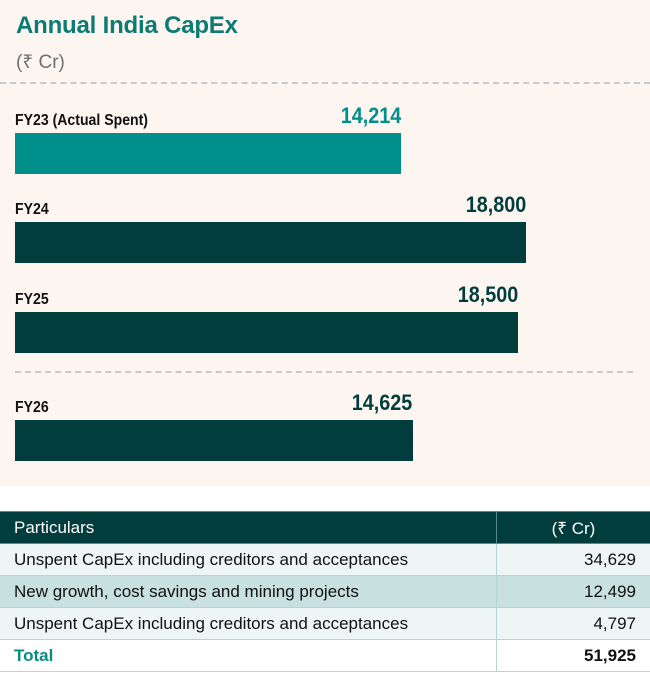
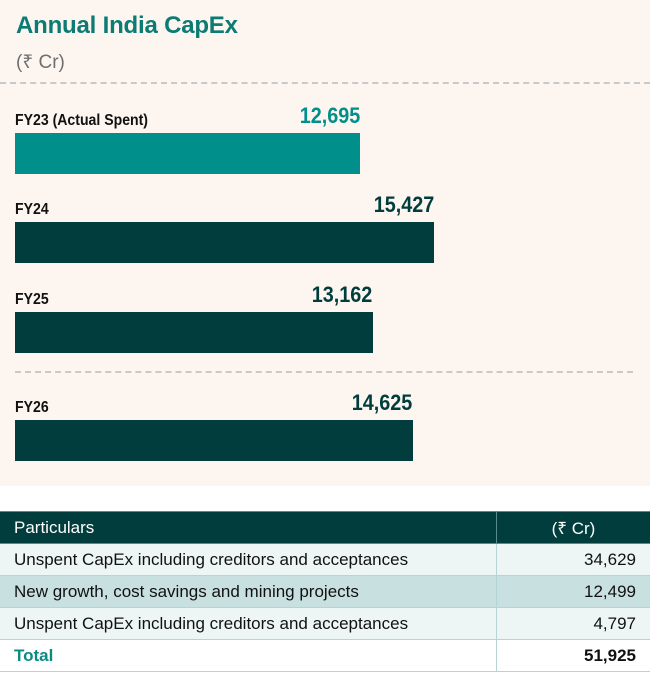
FY23 (Actual Spent): 14,214 -> 12,695
FY24: 18,800 -> 15,427
FY25: 18,500 -> 13,162
